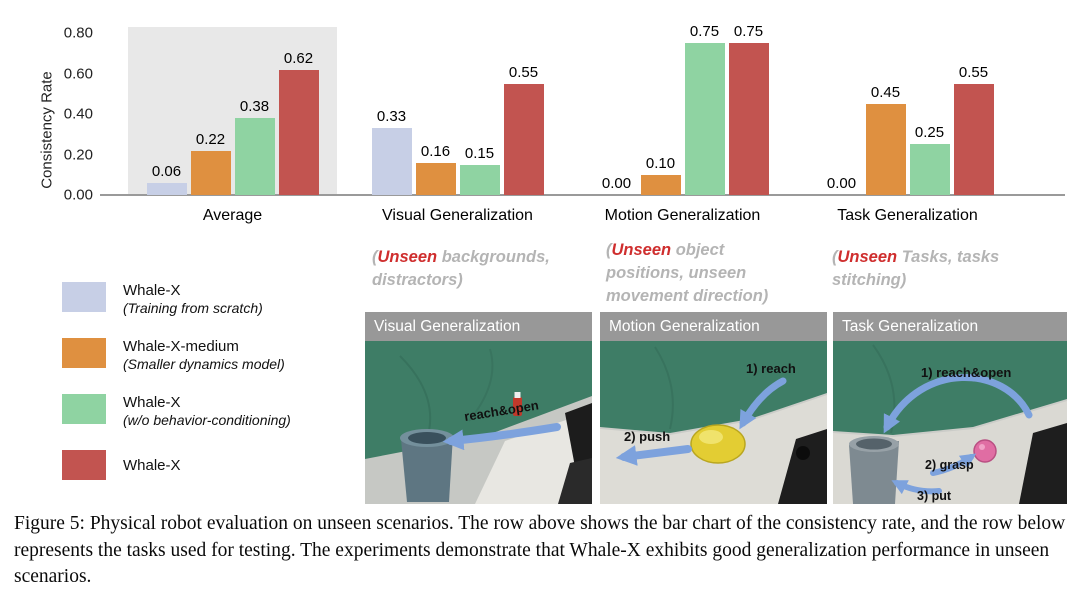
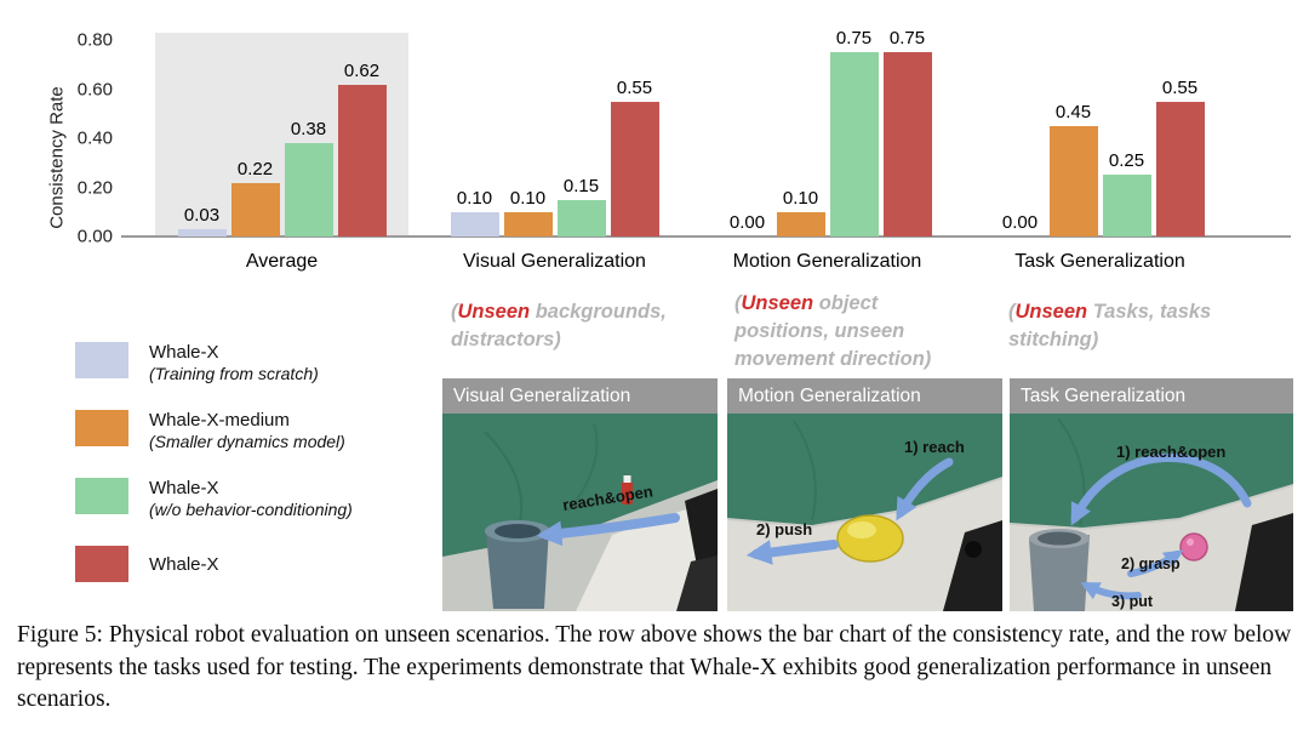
Whale-X (Training from scratch)/Average: 0.06 -> 0.03
Whale-X (Training from scratch)/Visual Generalization: 0.33 -> 0.10
Whale-X-medium (Smaller dynamics model)/Visual Generalization: 0.16 -> 0.10
